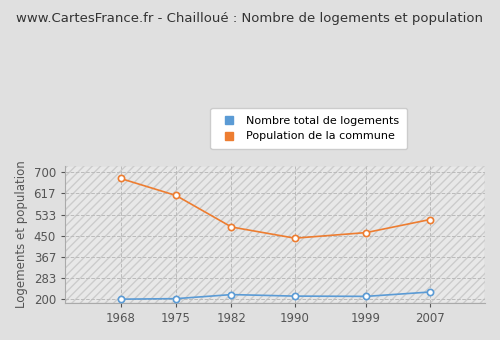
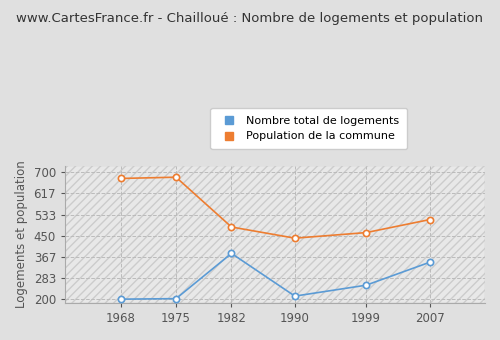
Population de la commune/1975: 608 -> 680
Nombre total de logements/1982: 218 -> 380
Nombre total de logements/1999: 211 -> 255
Nombre total de logements/2007: 228 -> 345
